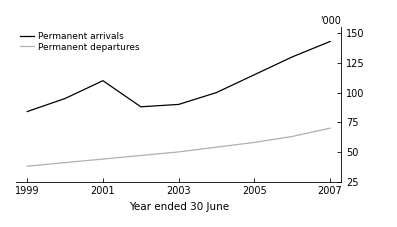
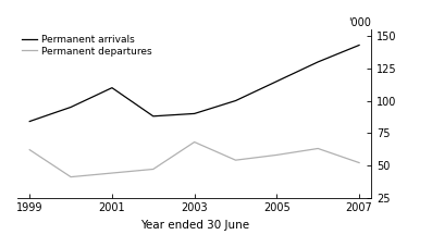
Permanent departures/1999: 38 -> 62
Permanent departures/2003: 50 -> 68
Permanent departures/2007: 70 -> 52
